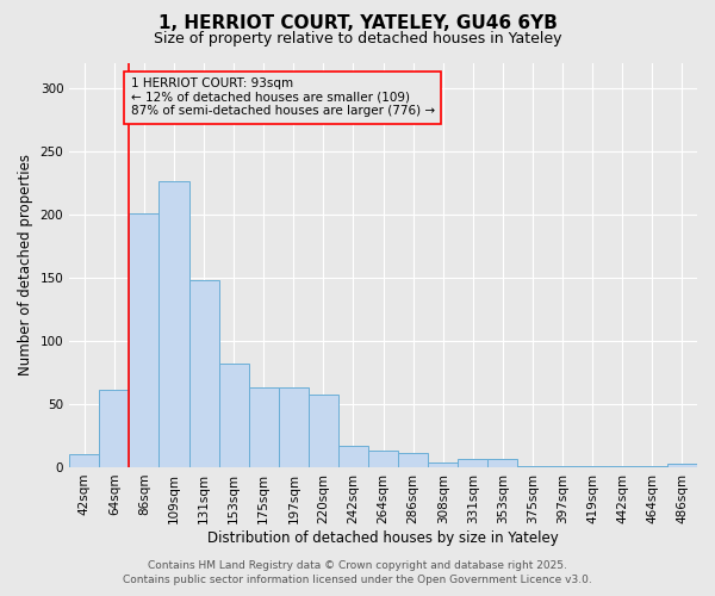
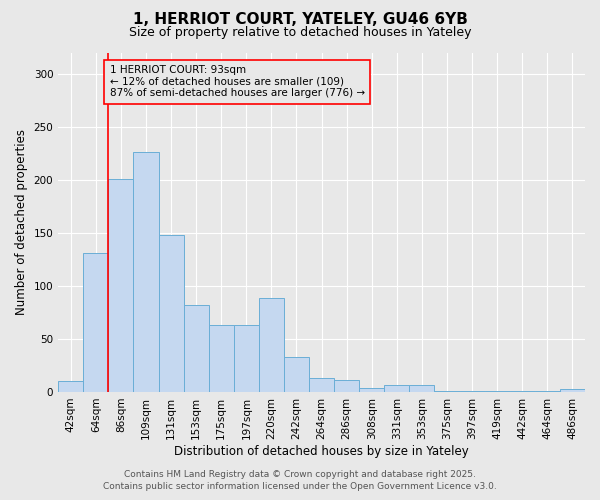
64sqm: 61 -> 131
220sqm: 57 -> 89
242sqm: 17 -> 33
